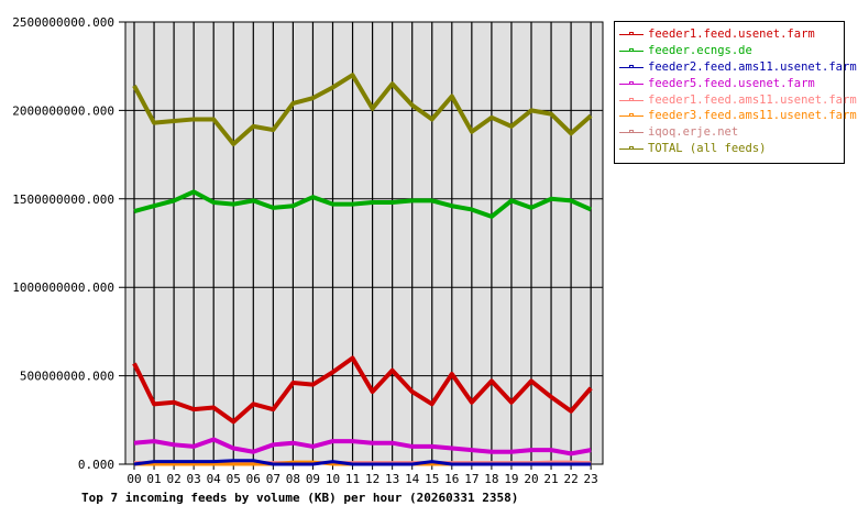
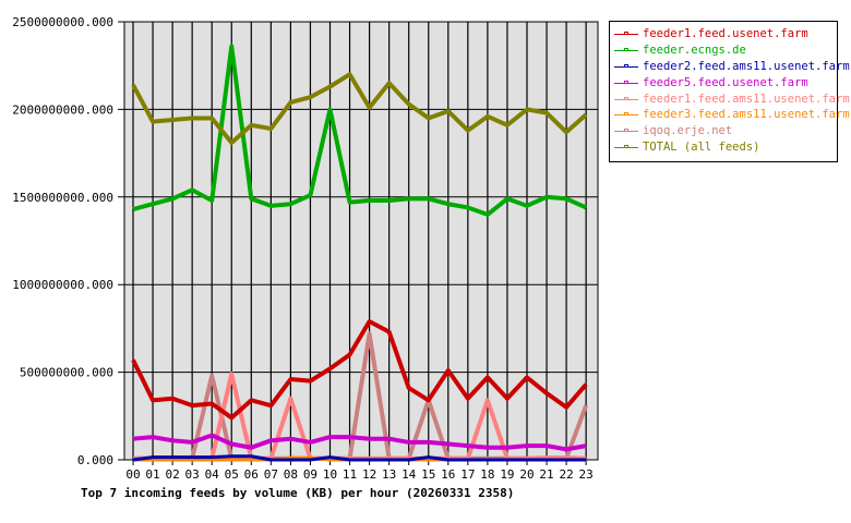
iqoq.erje.net/04: 10000000 -> 480000000
feeder.ecngs.de/05: 1470000000 -> 2360000000
feeder1.feed.ams11.usenet.farm/05: 10000000 -> 490000000
feeder1.feed.ams11.usenet.farm/08: 10000000 -> 350000000
feeder.ecngs.de/10: 1470000000 -> 2000000000
feeder1.feed.usenet.farm/12: 410000000 -> 790000000
iqoq.erje.net/12: 10000000 -> 720000000
feeder1.feed.usenet.farm/13: 530000000 -> 730000000
iqoq.erje.net/15: 10000000 -> 340000000
TOTAL (all feeds)/16: 2080000000 -> 1990000000
feeder1.feed.ams11.usenet.farm/18: 10000000 -> 340000000
iqoq.erje.net/23: 10000000 -> 310000000
